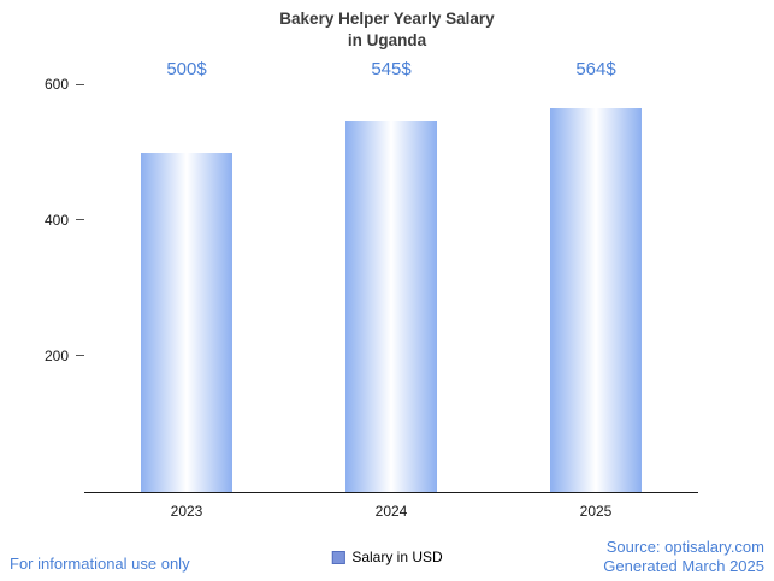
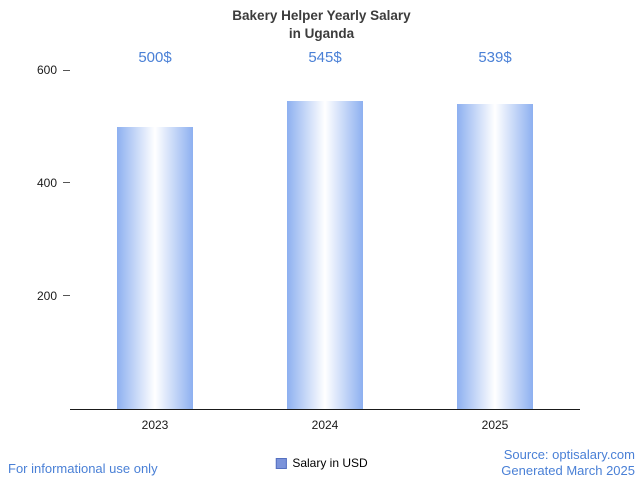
2025: 564 -> 539
